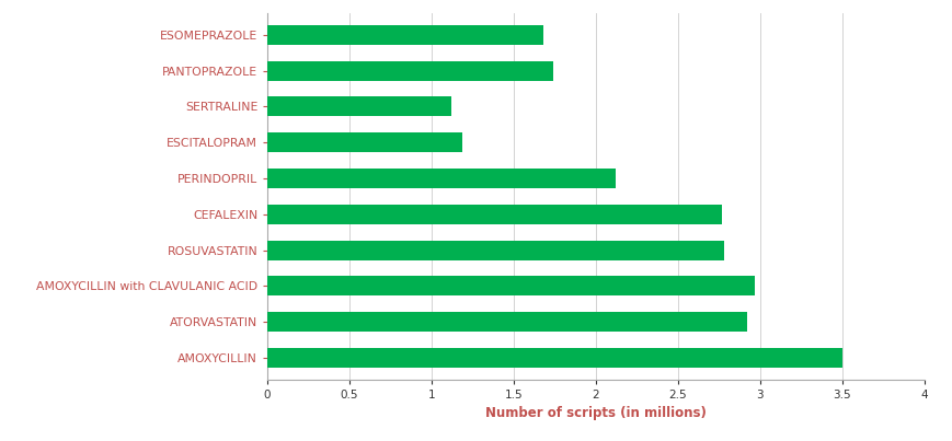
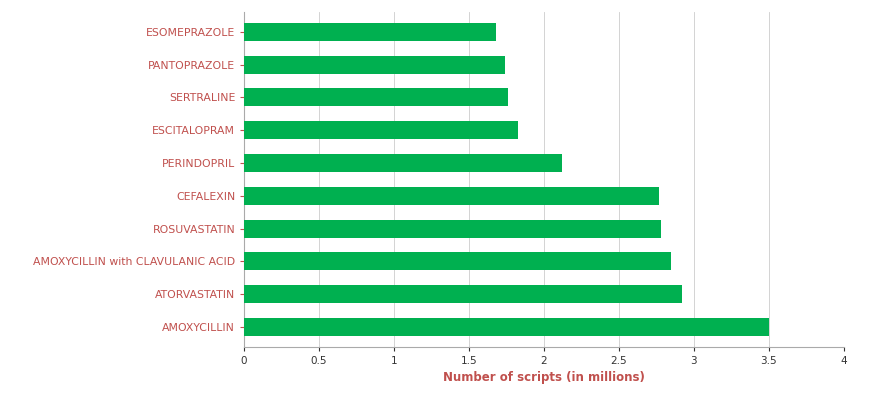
SERTRALINE: 1.12 -> 1.76
ESCITALOPRAM: 1.19 -> 1.83
AMOXYCILLIN with CLAVULANIC ACID: 2.97 -> 2.85
